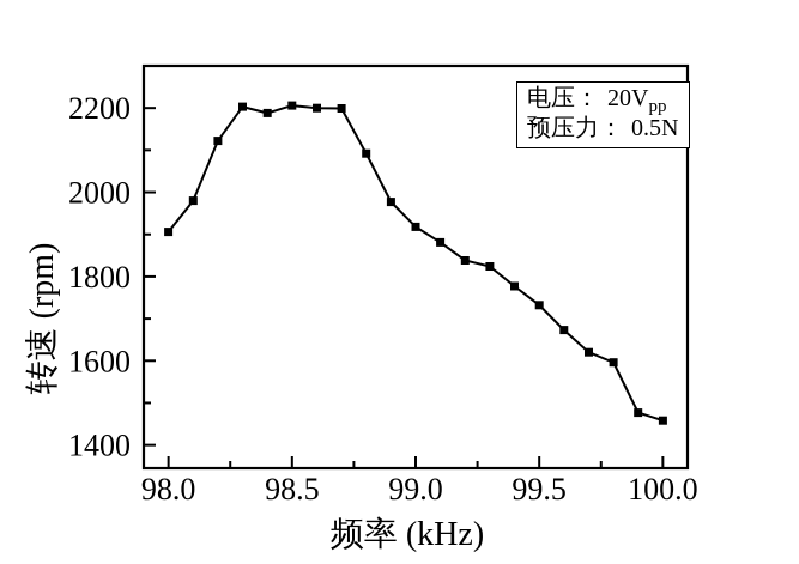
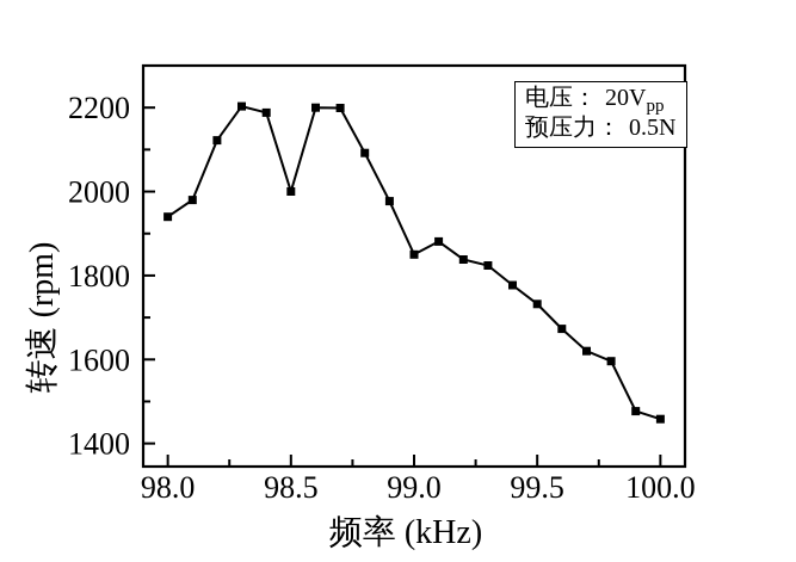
98.0: 1910 -> 1940
98.5: 2210 -> 2000
99.0: 1920 -> 1850
